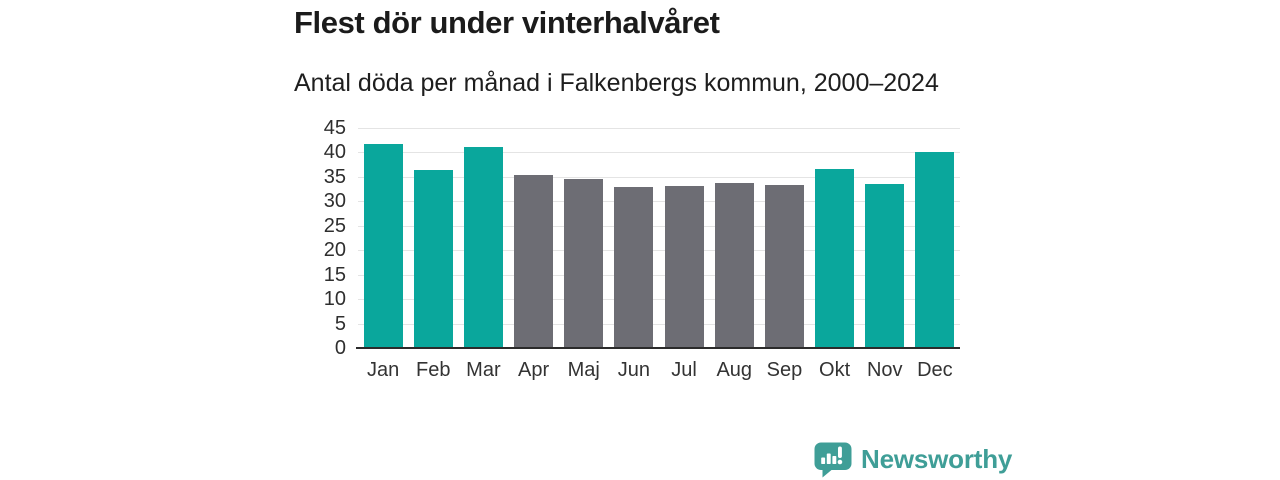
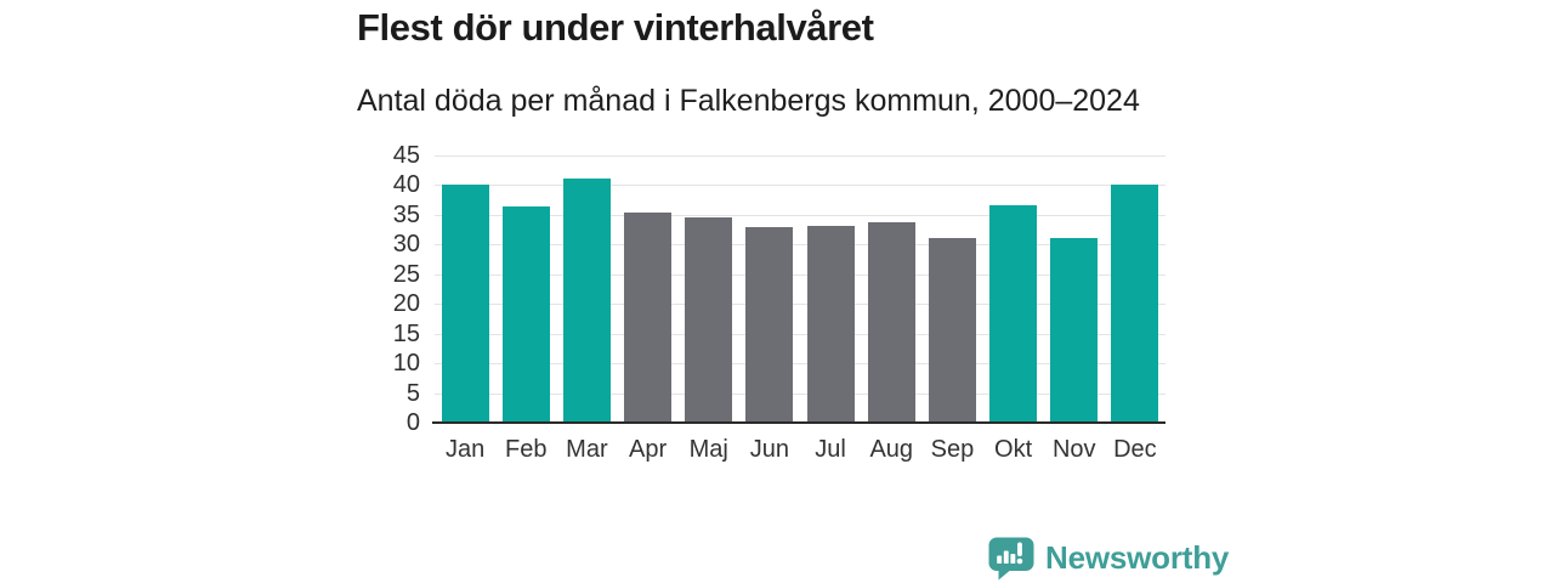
Jan: 42 -> 40
Sep: 33 -> 31
Nov: 34 -> 31
